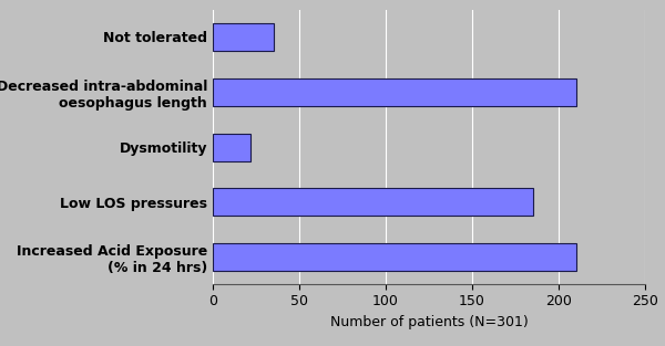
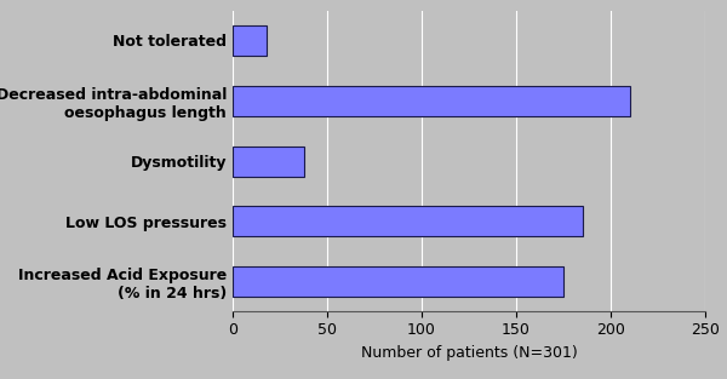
Not tolerated: 35 -> 18
Dysmotility: 22 -> 38
Increased Acid Exposure (% in 24 hrs): 210 -> 175
